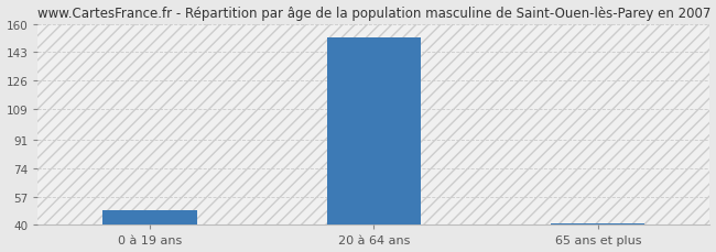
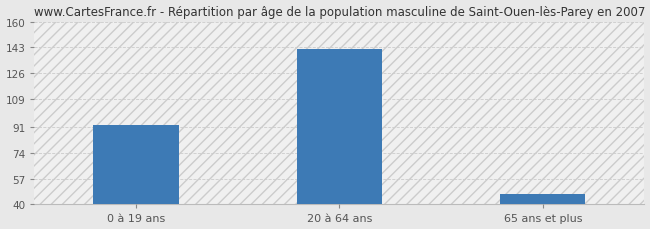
0 à 19 ans: 49 -> 92
20 à 64 ans: 152 -> 142
65 ans et plus: 41 -> 47
